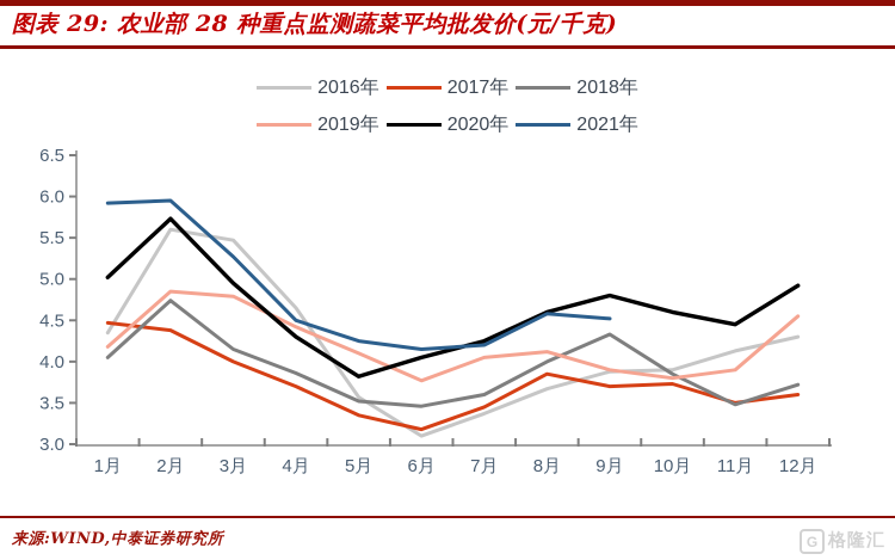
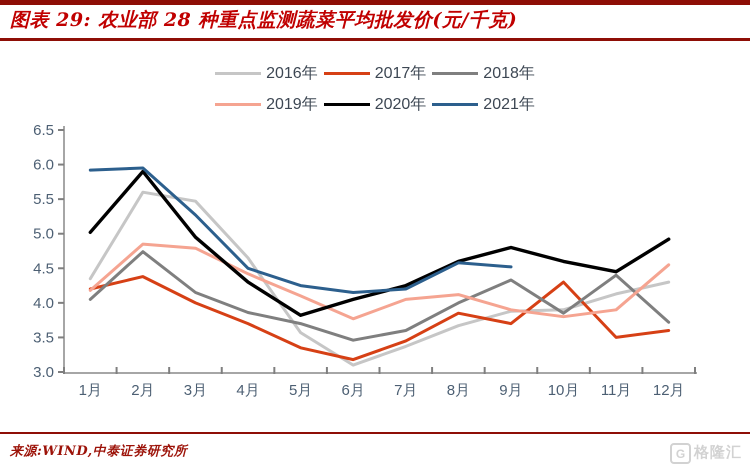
2017年/1月: 4.5 -> 4.2
2020年/2月: 5.7 -> 5.9
2018年/5月: 3.5 -> 3.7
2017年/10月: 3.7 -> 4.3
2018年/11月: 3.5 -> 4.4
